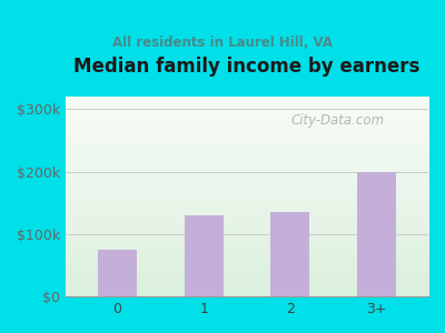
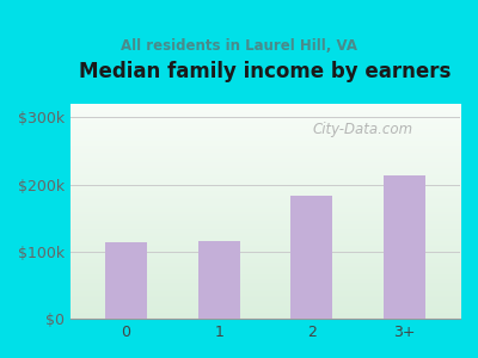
0: $75k -> $114k
1: $130k -> $116k
2: $135k -> $184k
3+: $200k -> $214k
